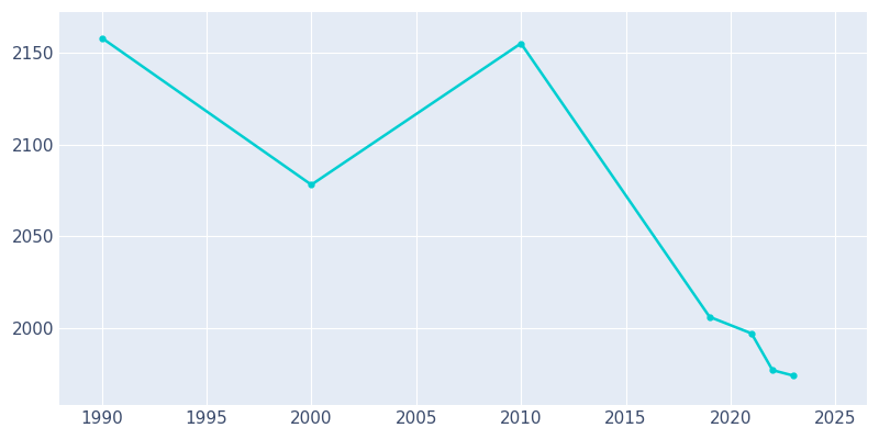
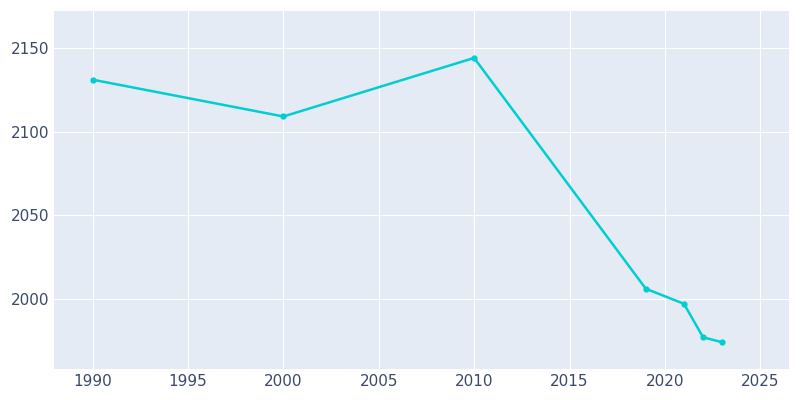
1990: 2158 -> 2131
2000: 2078 -> 2109
2010: 2155 -> 2144
